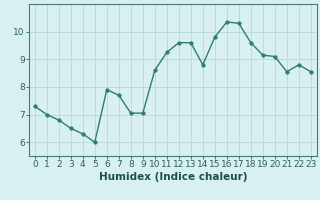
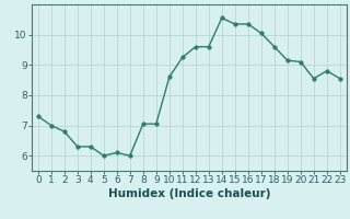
3: 6.50 -> 6.30
6: 7.90 -> 6.10
7: 7.70 -> 6.00
14: 8.80 -> 10.55
15: 9.80 -> 10.35
17: 10.30 -> 10.05
